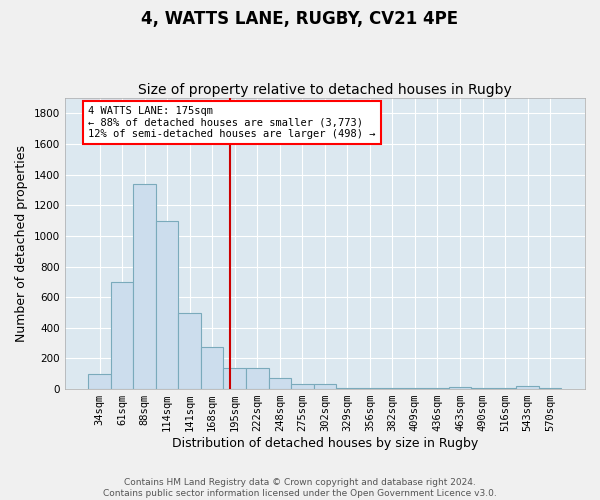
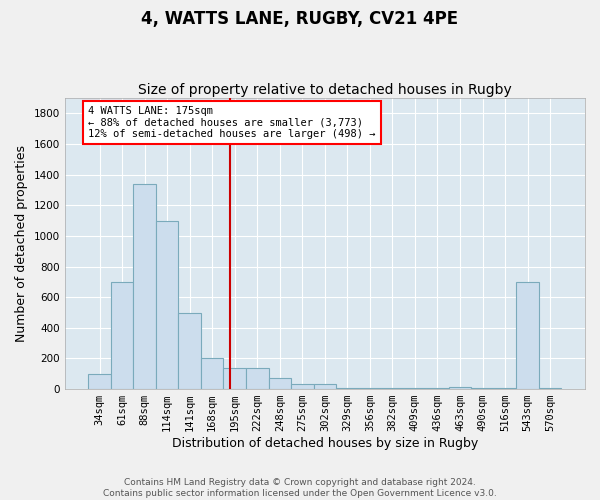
168sqm: 280 -> 200
543sqm: 20 -> 700
